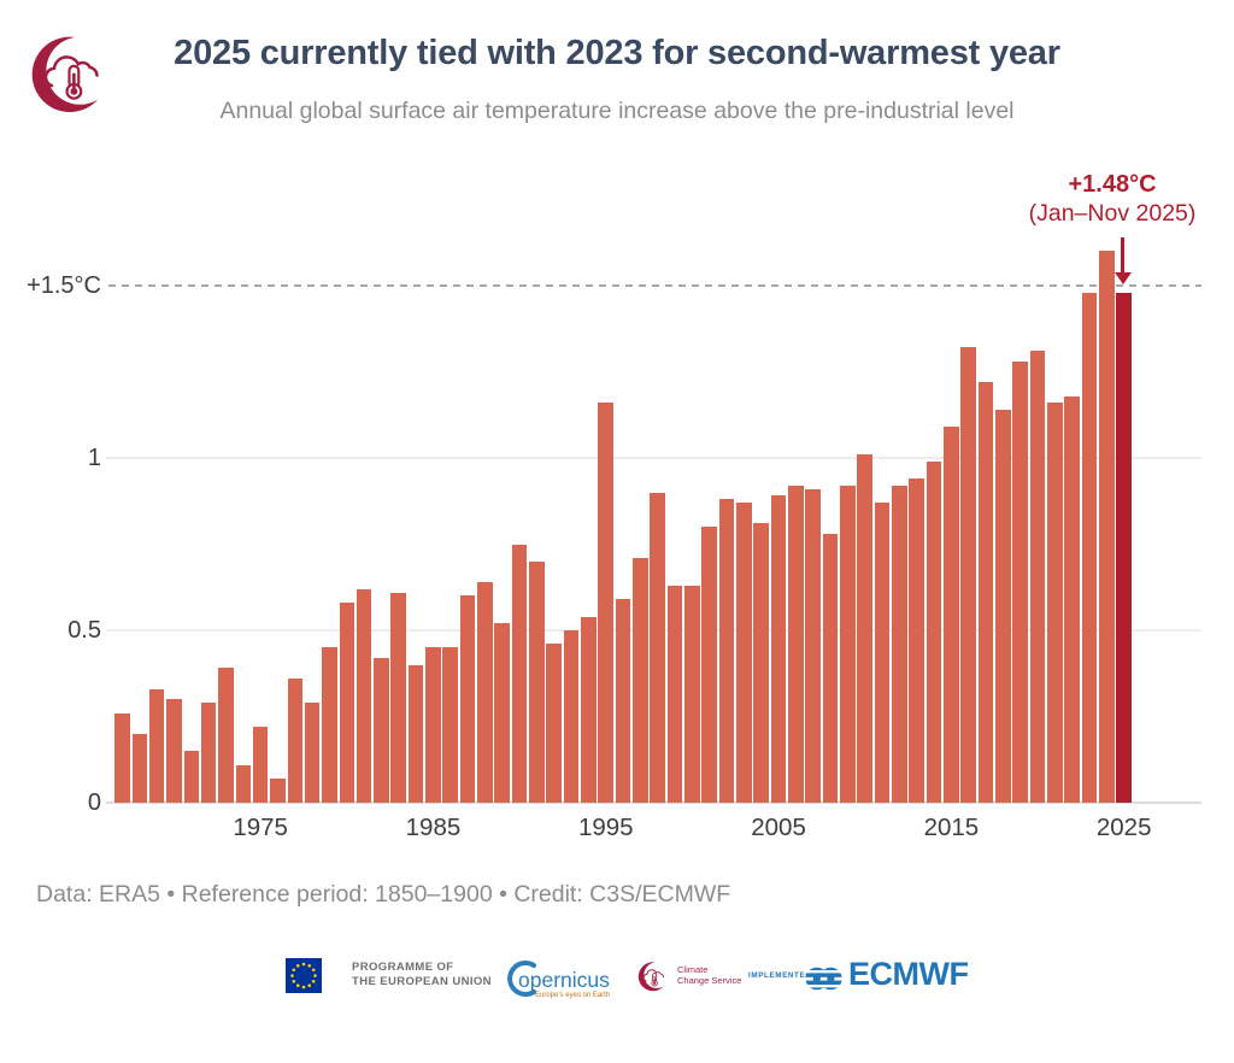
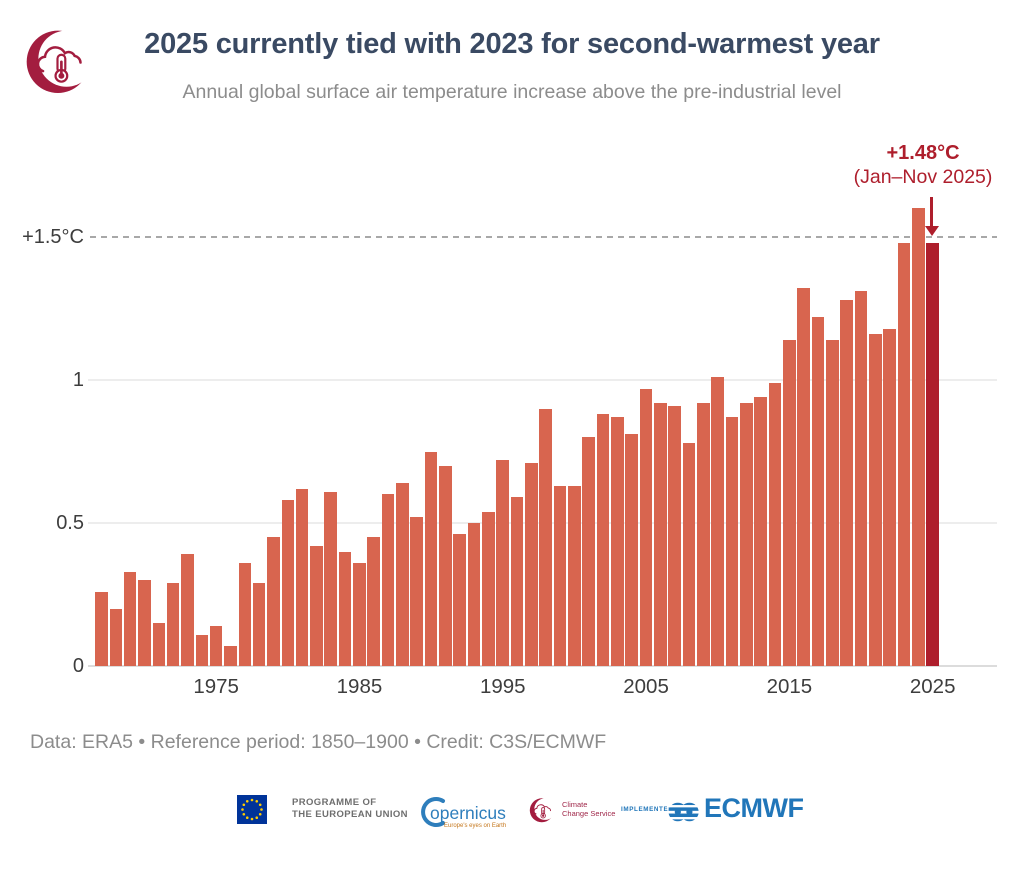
1975: 0.22 -> 0.14
1985: 0.45 -> 0.36
1995: 1.16 -> 0.72
2005: 0.89 -> 0.97
2015: 1.09 -> 1.14
